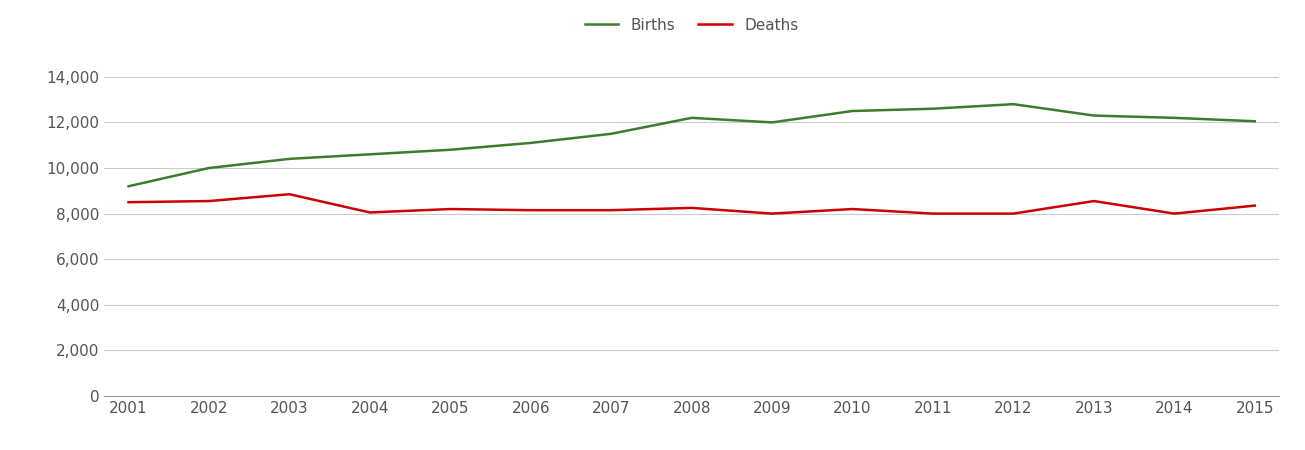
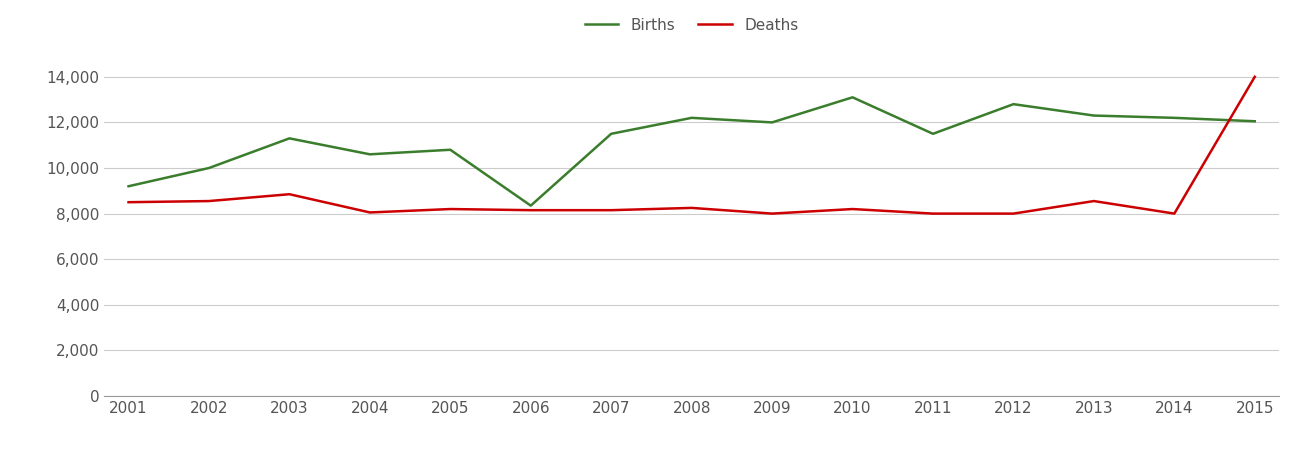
Births/2003: 10,400 -> 11,300
Births/2006: 11,100 -> 8,350
Births/2010: 12,500 -> 13,100
Births/2011: 12,600 -> 11,500
Deaths/2015: 8,350 -> 14,000
